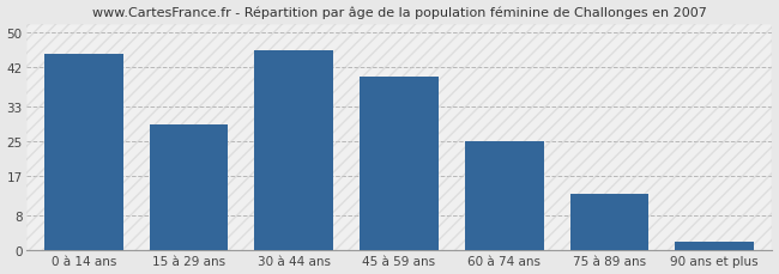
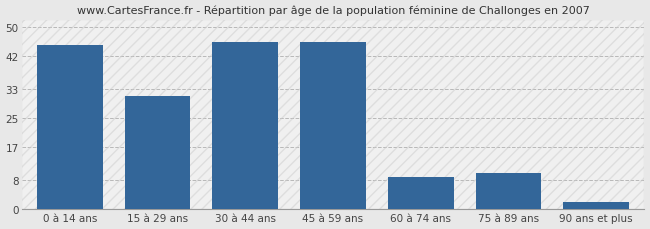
15 à 29 ans: 29 -> 31
45 à 59 ans: 40 -> 46
60 à 74 ans: 25 -> 9
75 à 89 ans: 13 -> 10
